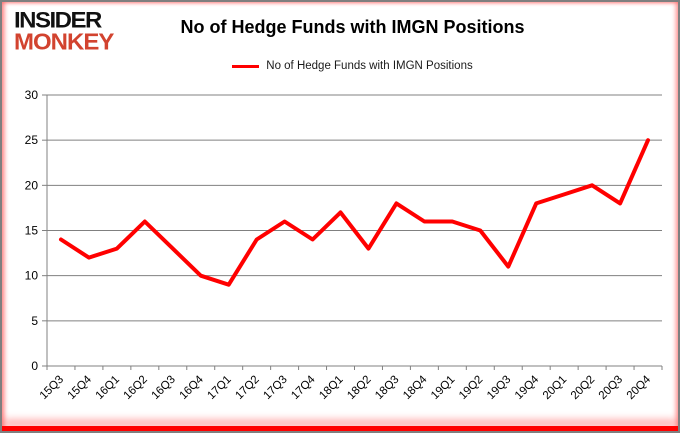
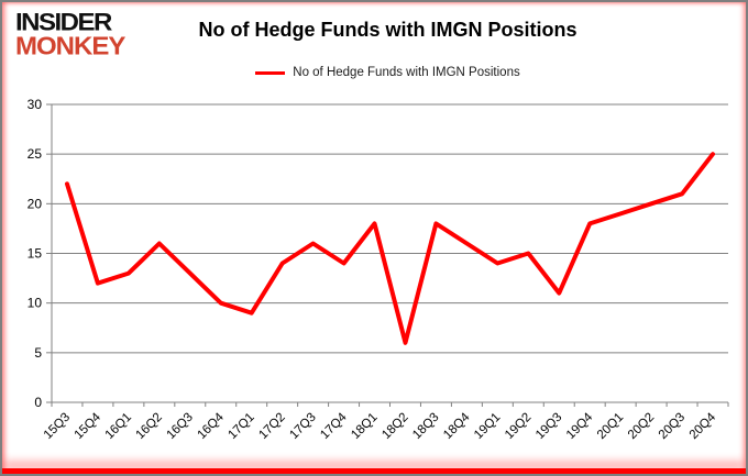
15Q3: 14 -> 22
18Q1: 17 -> 18
18Q2: 13 -> 6
19Q1: 16 -> 14
20Q3: 18 -> 21
